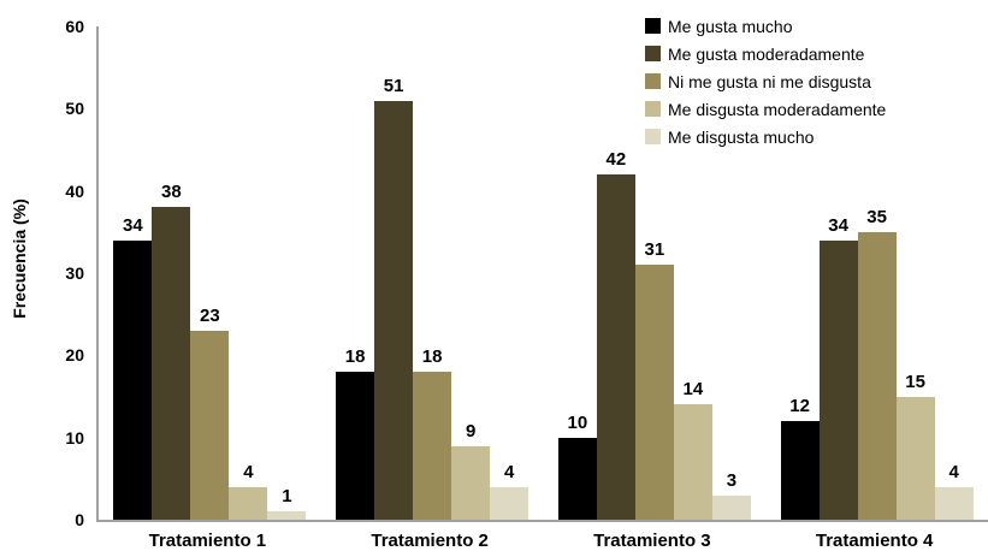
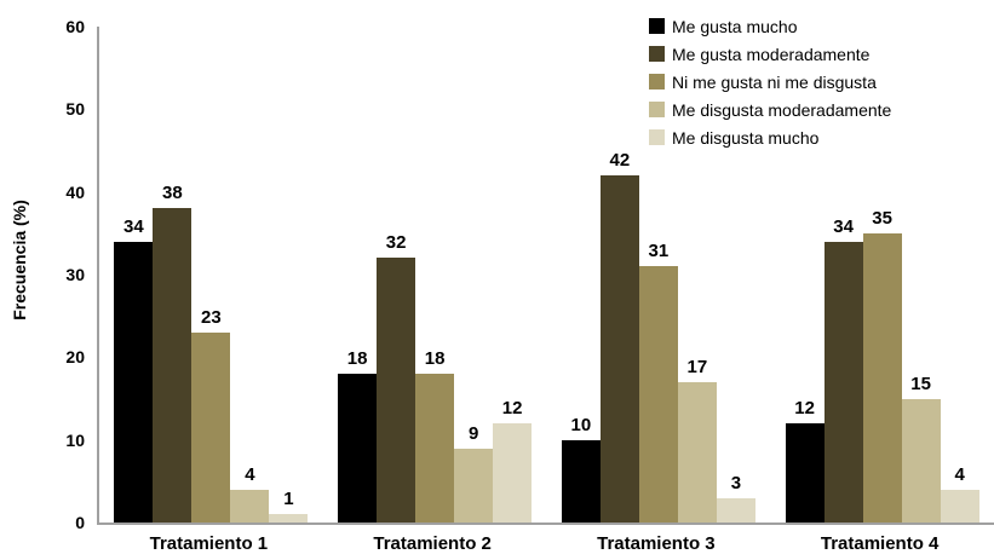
Me gusta moderadamente/Tratamiento 2: 51 -> 32
Me disgusta mucho/Tratamiento 2: 4 -> 12
Me disgusta moderadamente/Tratamiento 3: 14 -> 17
